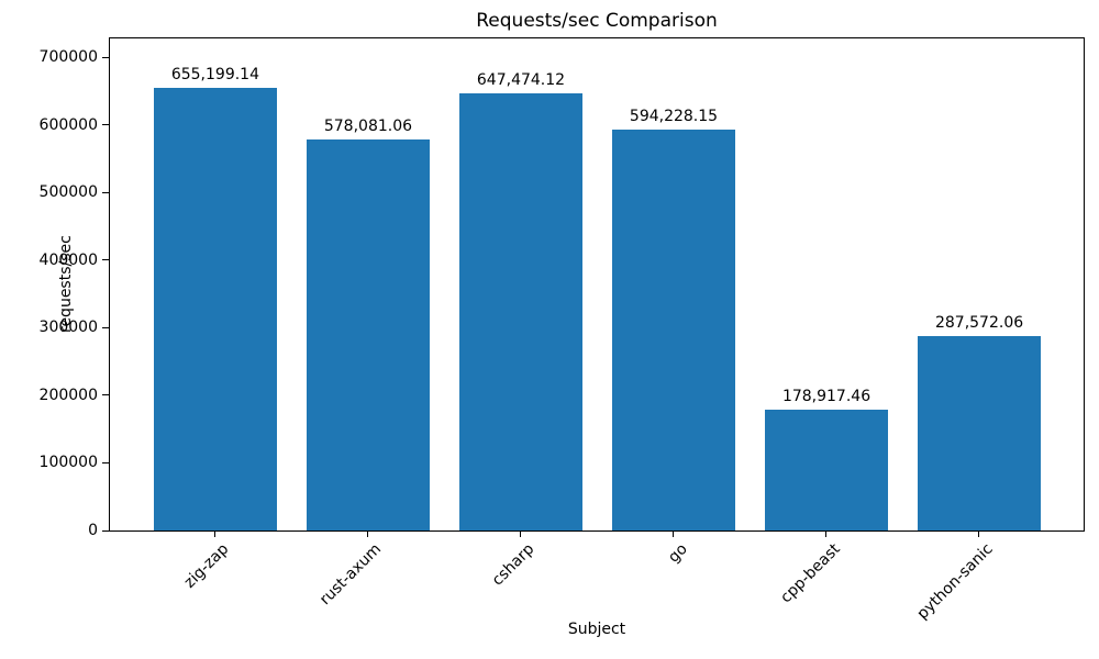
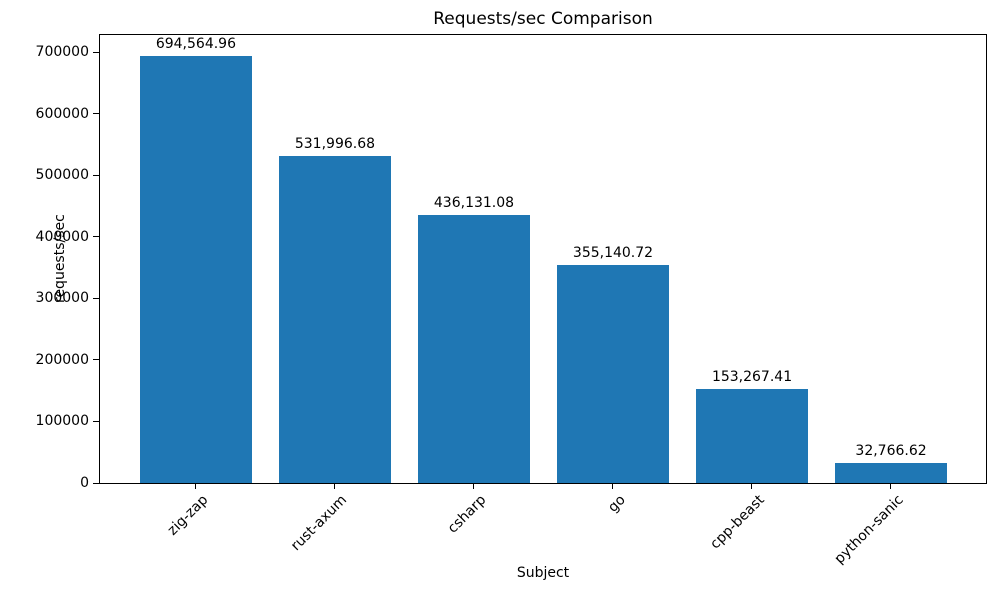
zig-zap: 655,199.14 -> 694,564.96
rust-axum: 578,081.06 -> 531,996.68
csharp: 647,474.12 -> 436,131.08
go: 594,228.15 -> 355,140.72
cpp-beast: 178,917.46 -> 153,267.41
python-sanic: 287,572.06 -> 32,766.62
